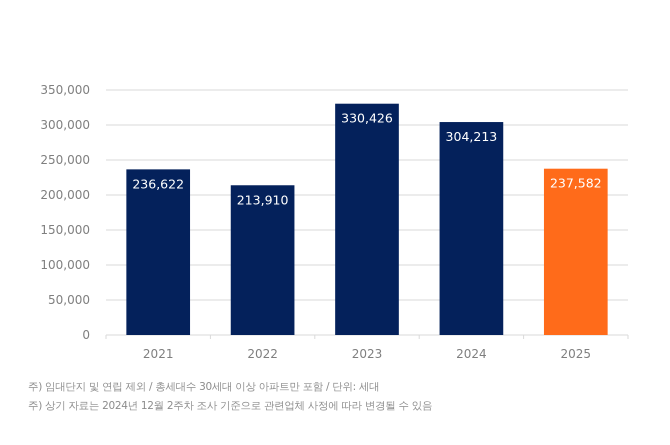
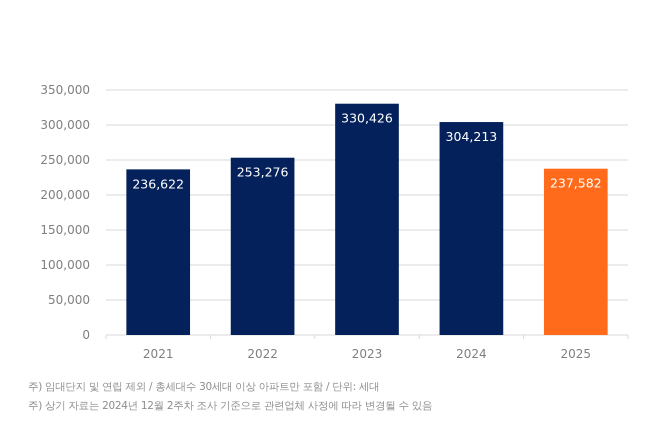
2022: 213,910 -> 253,276
